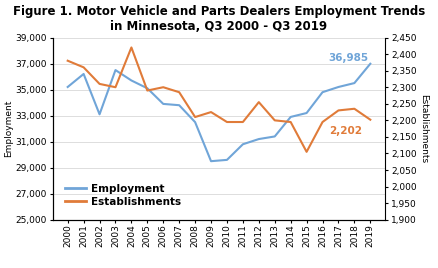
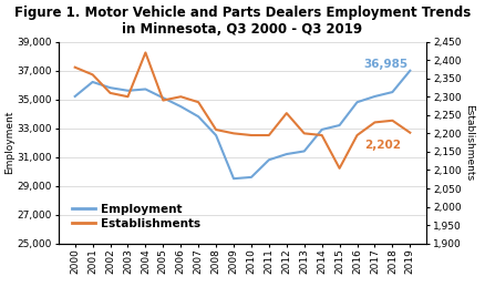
Employment/2002: 33,100 -> 35,800
Employment/2003: 36,500 -> 35,600
Employment/2006: 33,900 -> 34,500
Establishments/2009: 2,225 -> 2,200
